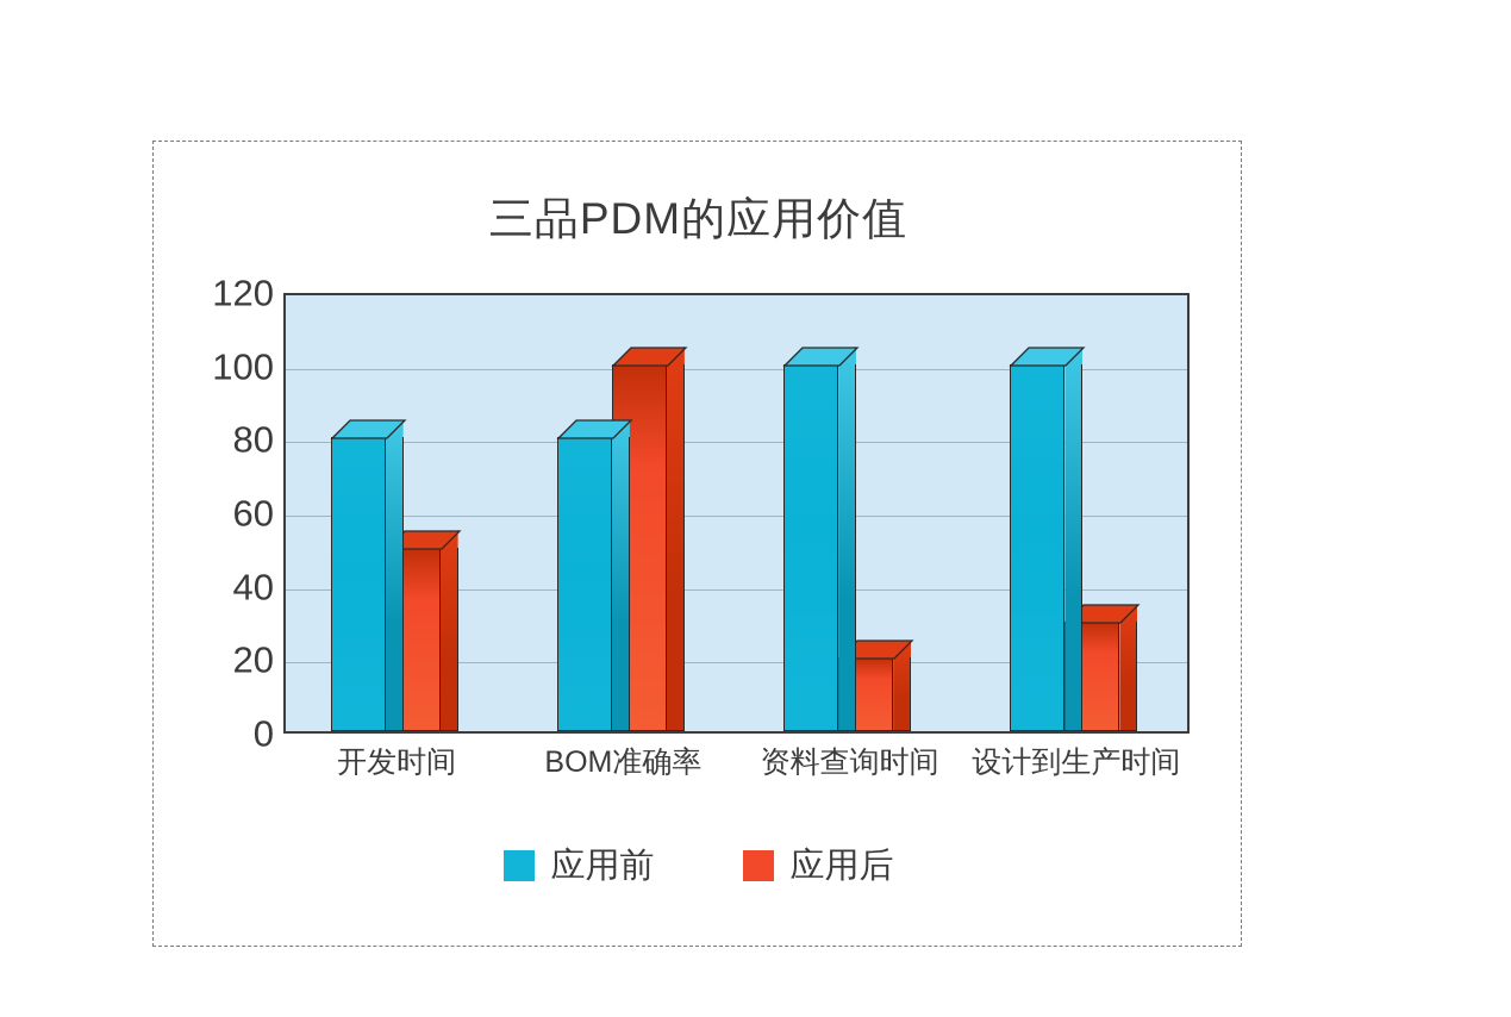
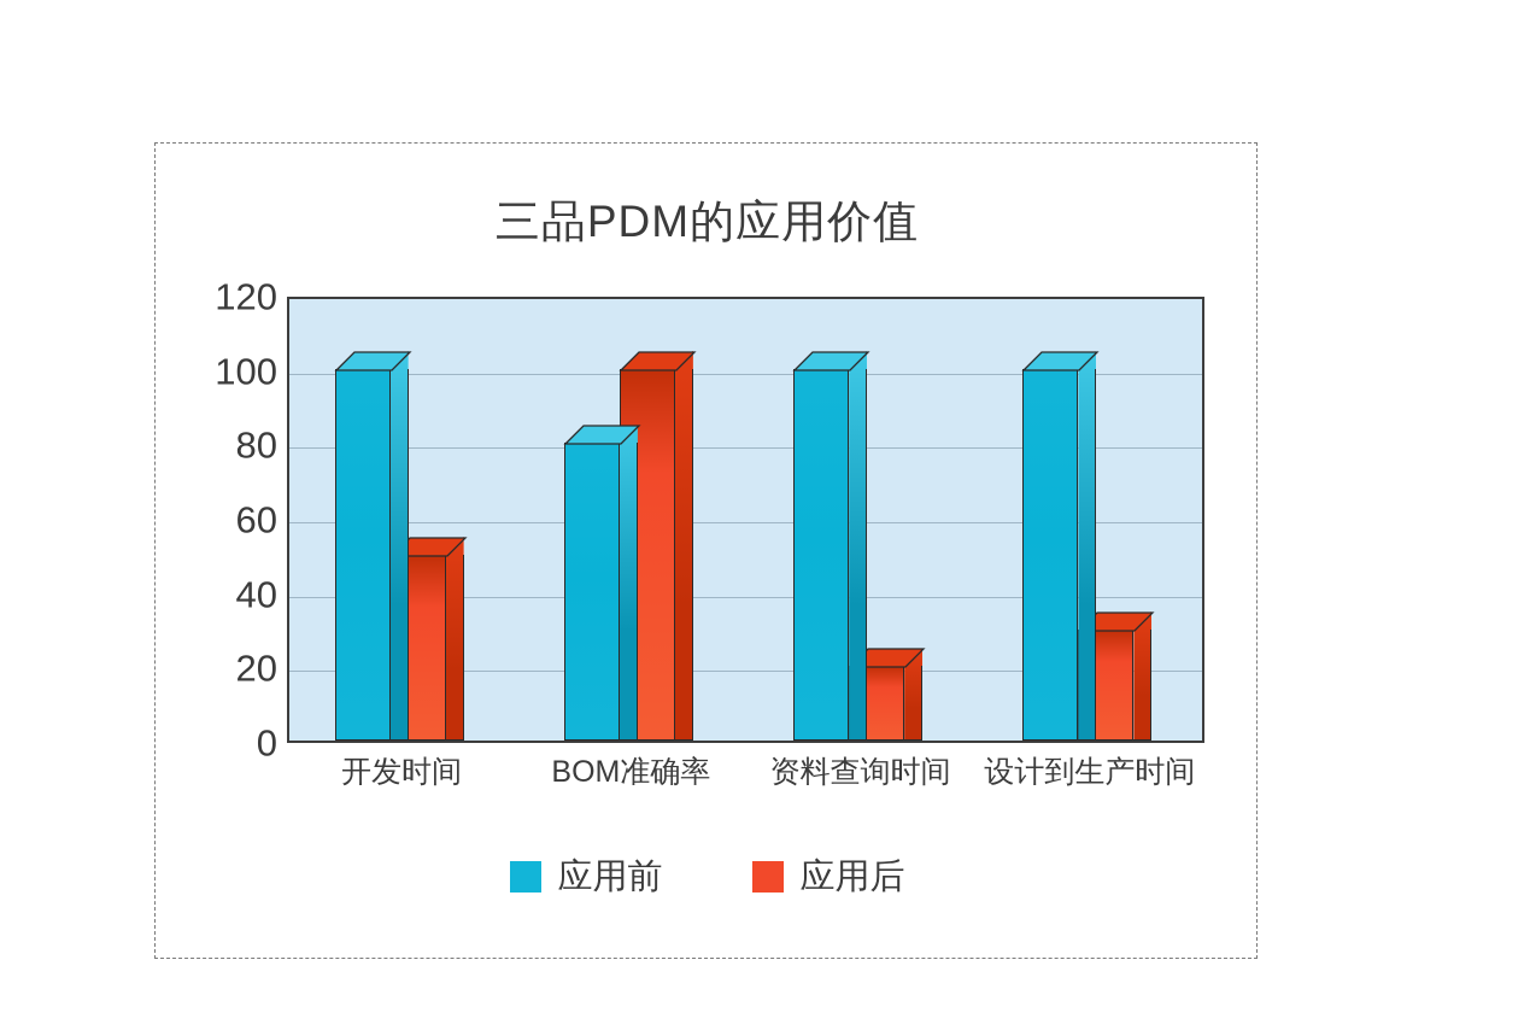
应用前/开发时间: 80 -> 100
